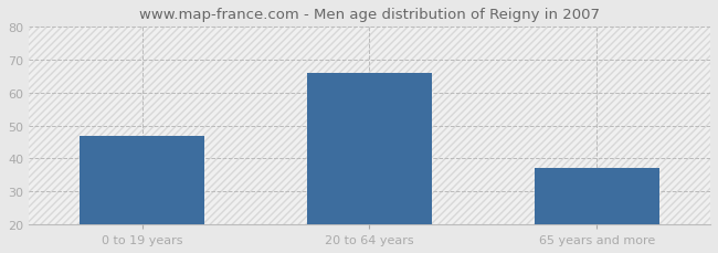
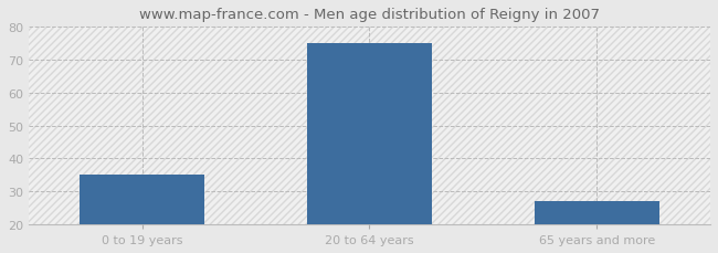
0 to 19 years: 47 -> 35
20 to 64 years: 66 -> 75
65 years and more: 37 -> 27
